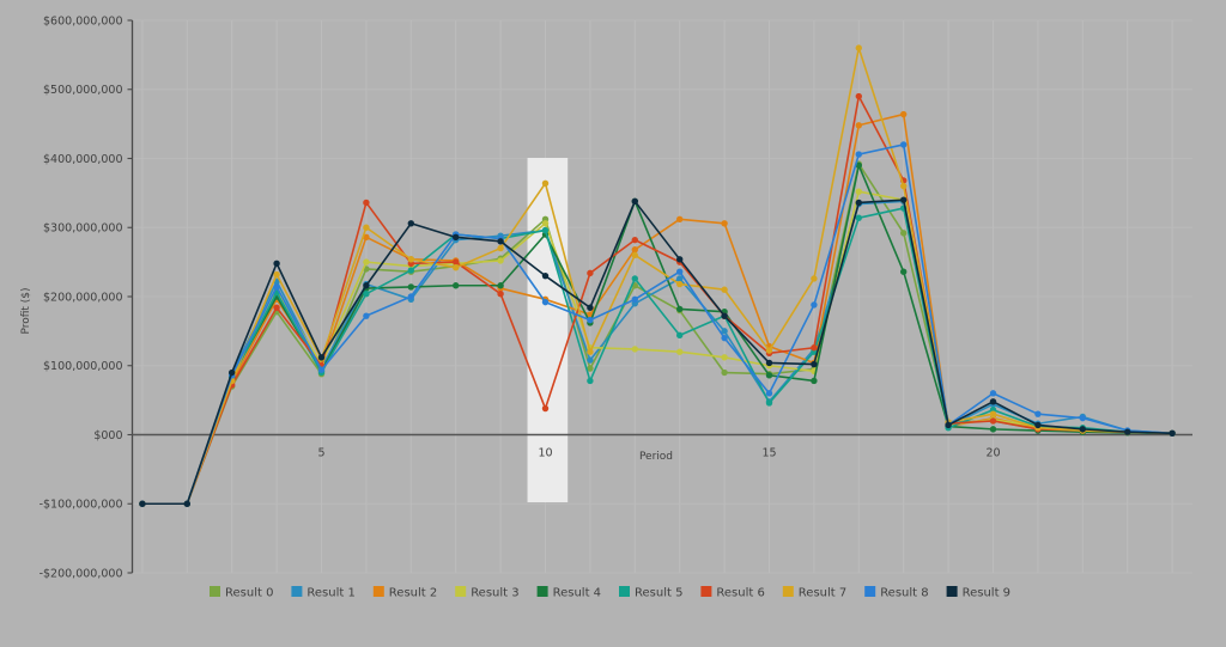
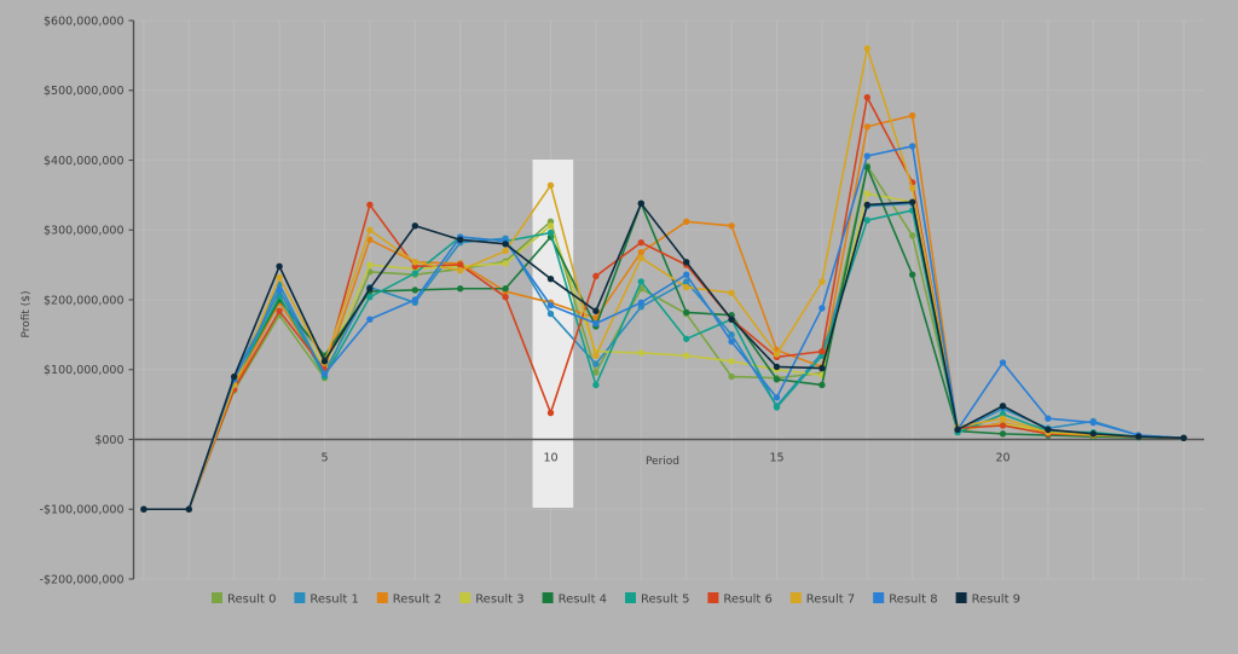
Result 4/5: $90000000 -> $120000000
Result 1/10: $300000000 -> $180000000
Result 8/20: $60000000 -> $110000000
